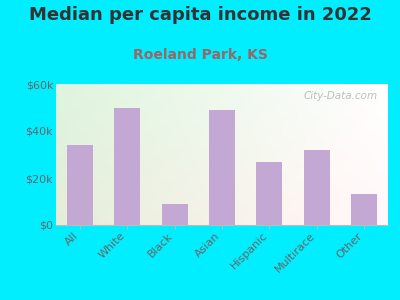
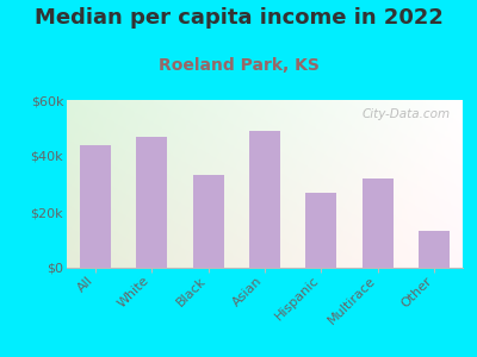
All: $34k -> $44k
White: $50k -> $47k
Black: $9k -> $33k
